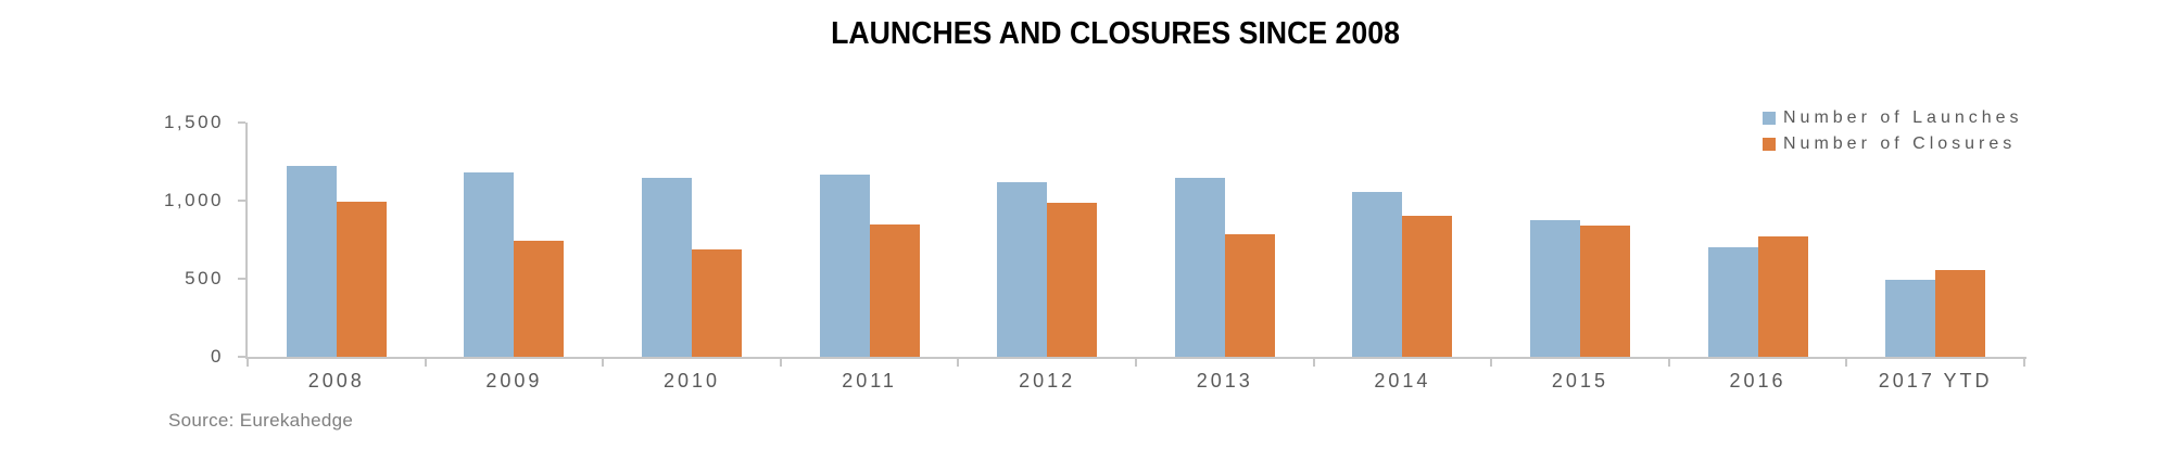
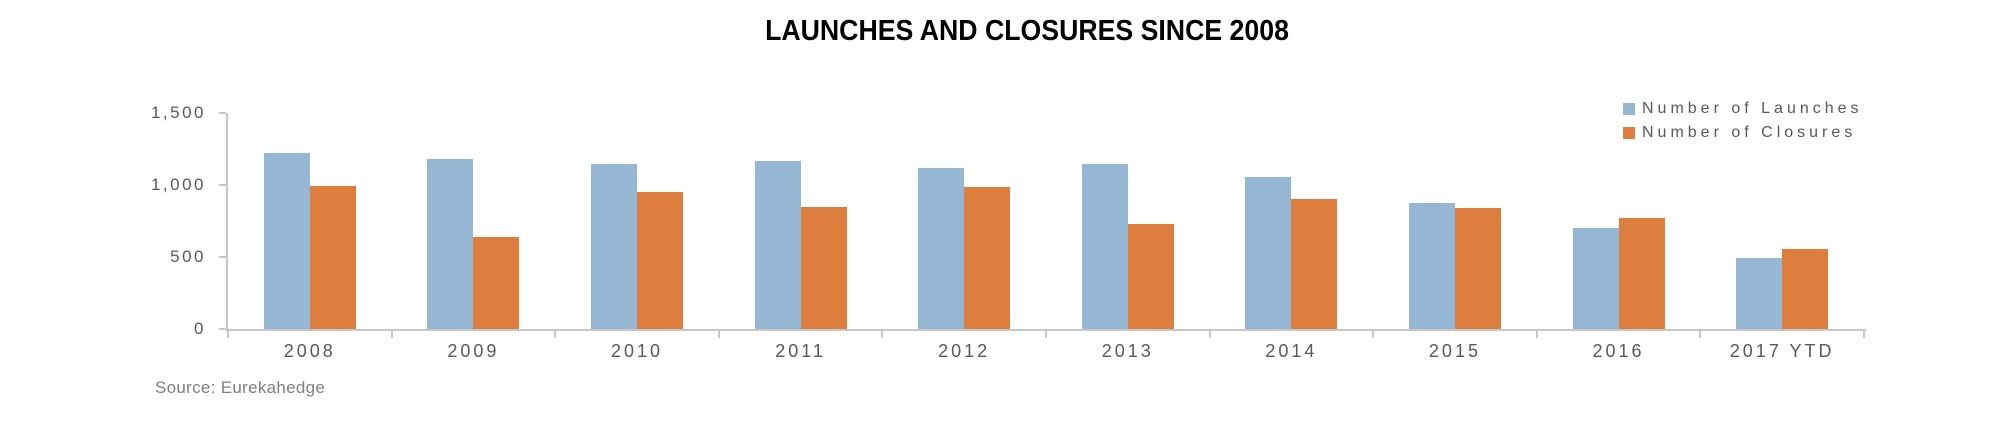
Number of Closures/2009: 740 -> 640
Number of Closures/2010: 680 -> 950
Number of Closures/2013: 780 -> 730
